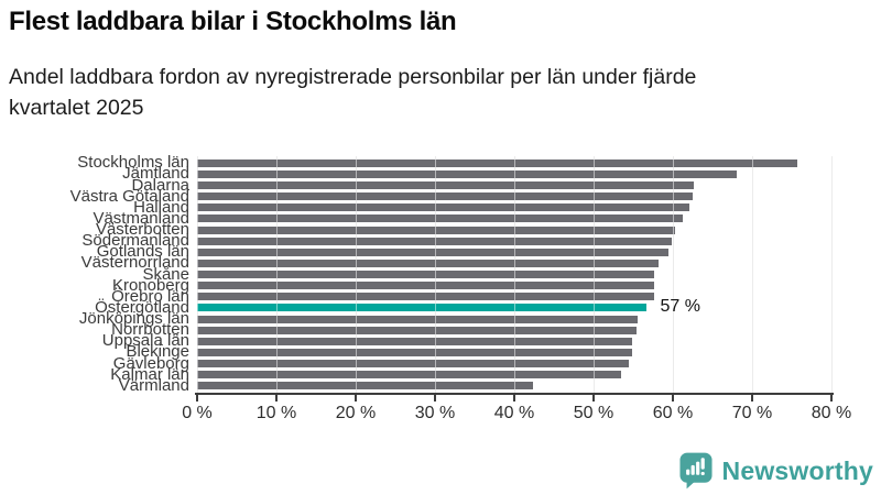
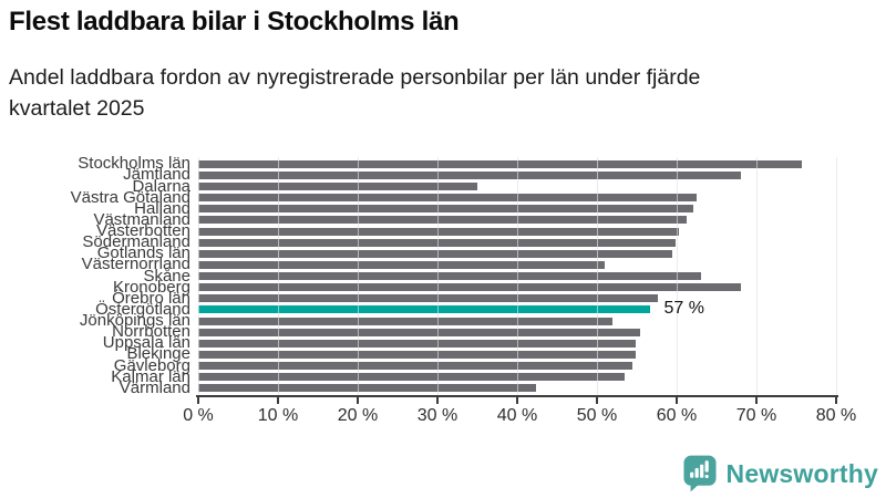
Dalarna: 63% -> 35%
Västernorrland: 58% -> 51%
Skåne: 58% -> 63%
Kronoberg: 58% -> 68%
Jönköpings län: 56% -> 52%
